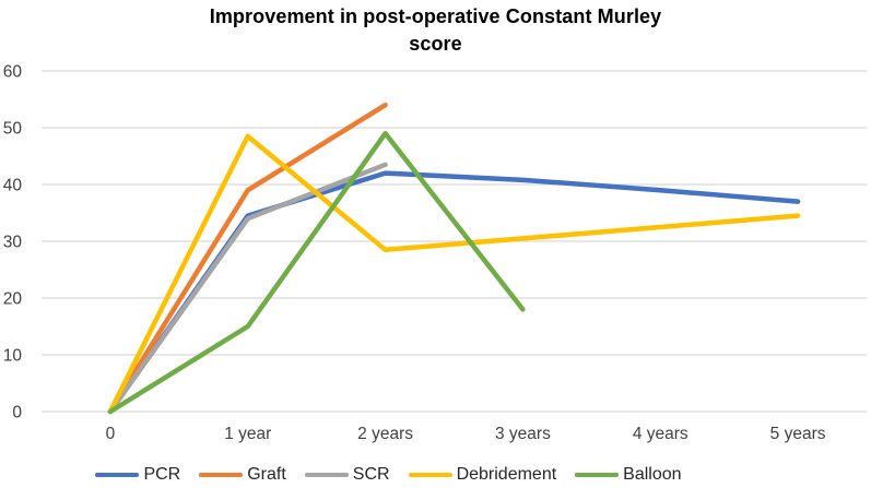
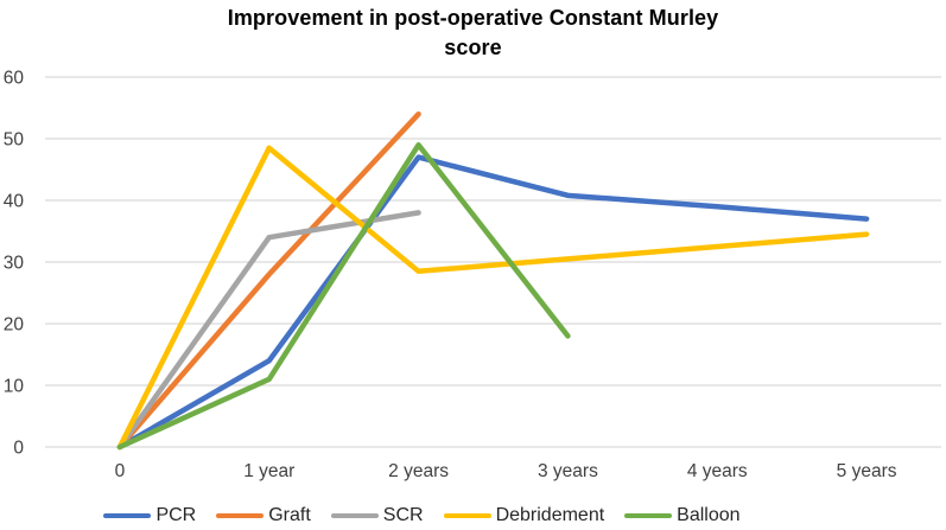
PCR/1 year: 34 -> 14
Graft/1 year: 39 -> 28
Balloon/1 year: 15 -> 11
PCR/2 years: 42 -> 47
SCR/2 years: 44 -> 38
